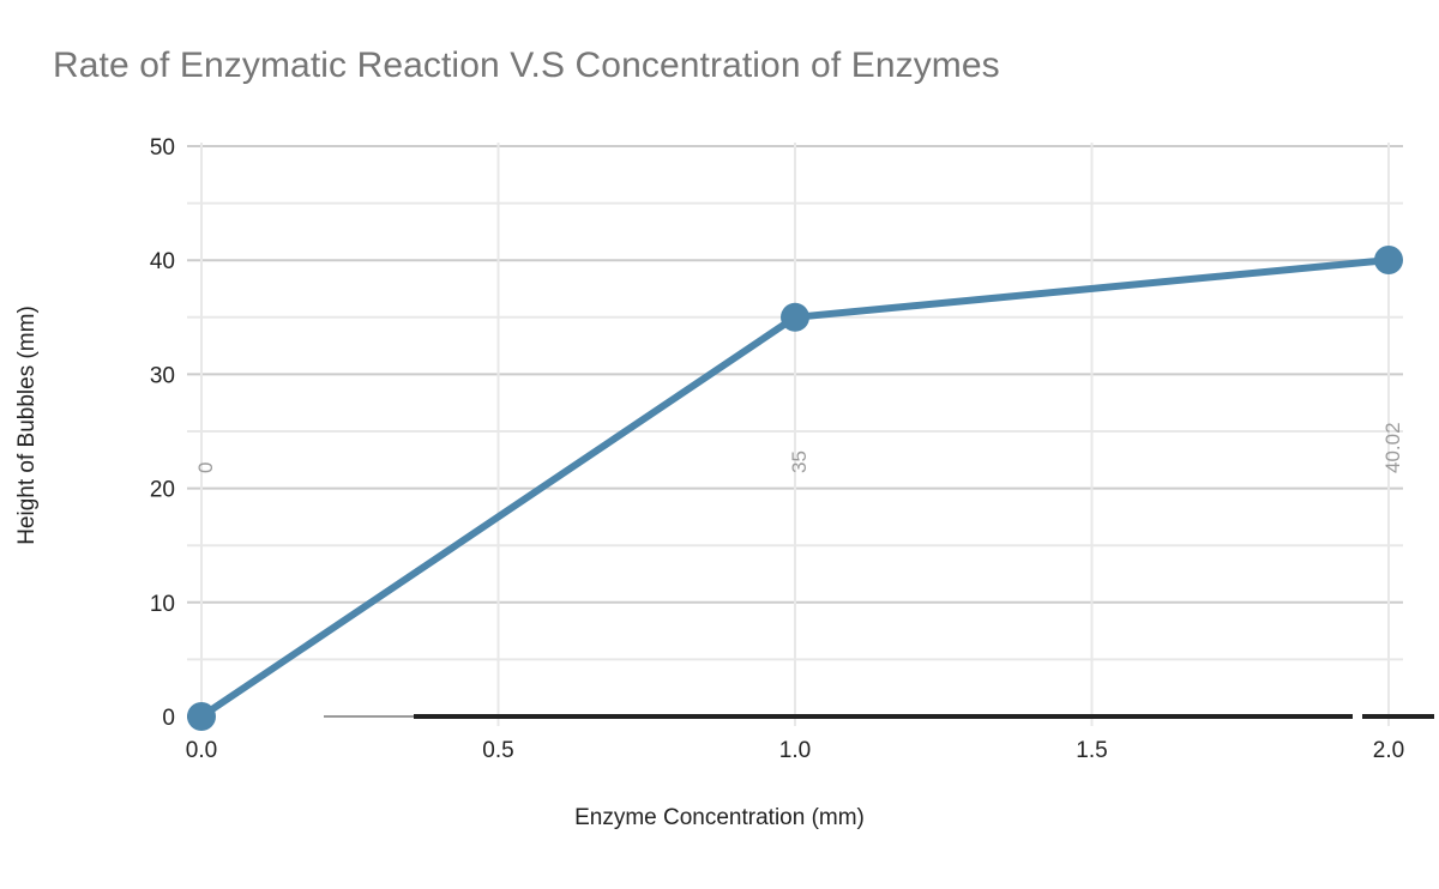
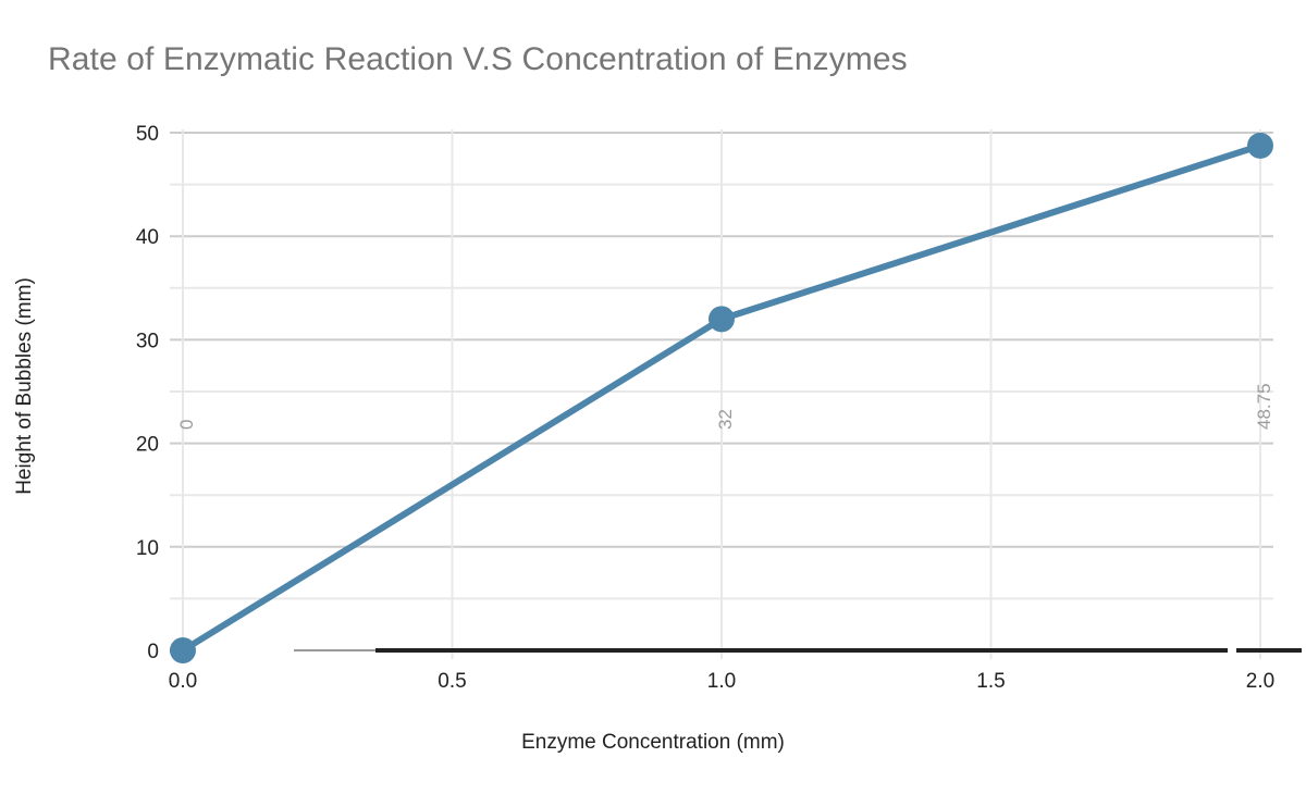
1.0: 35 -> 32
2.0: 40.02 -> 48.75
